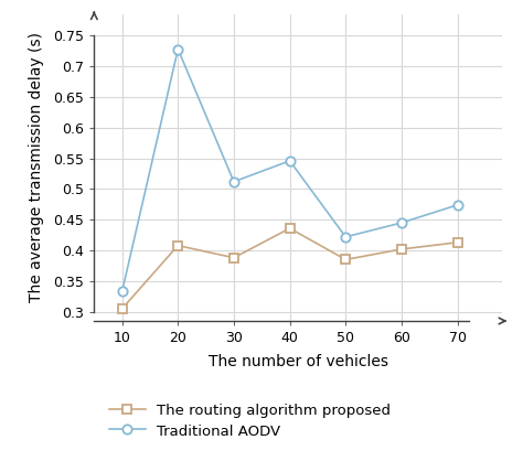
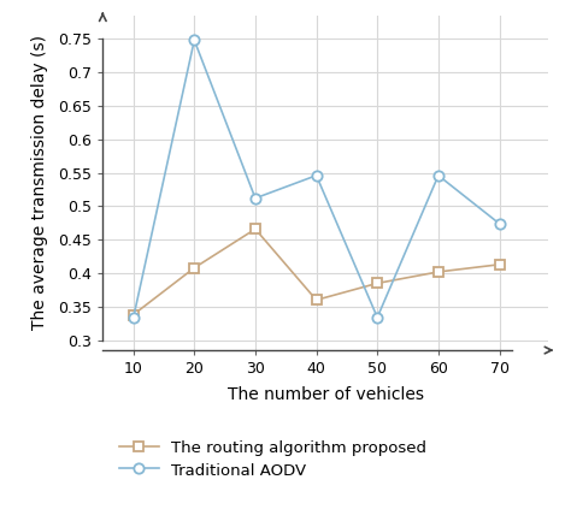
The routing algorithm proposed/10: 0.305 -> 0.338
Traditional AODV/20: 0.728 -> 0.748
The routing algorithm proposed/30: 0.388 -> 0.466
The routing algorithm proposed/40: 0.436 -> 0.360
Traditional AODV/50: 0.422 -> 0.334
Traditional AODV/60: 0.445 -> 0.546
